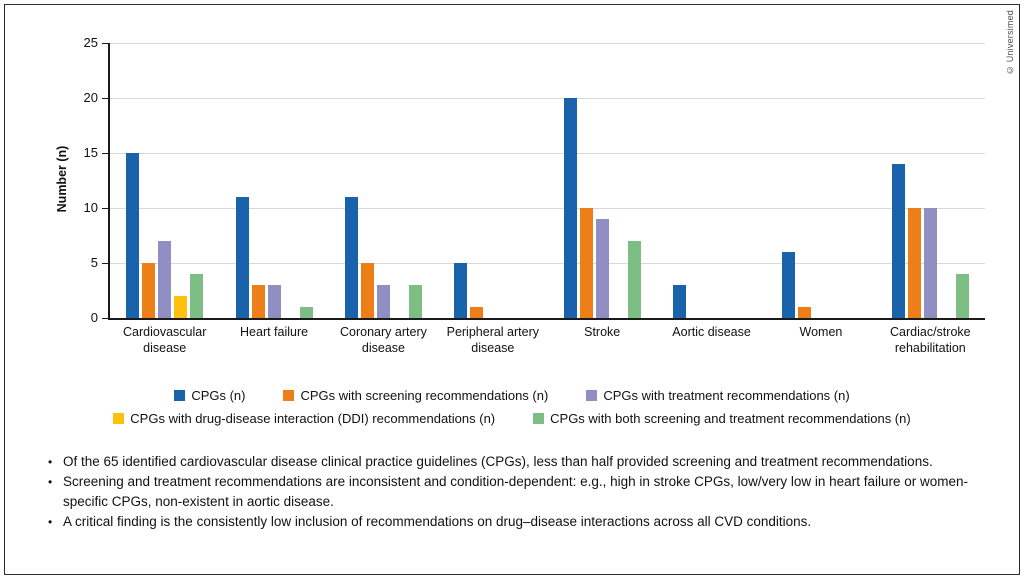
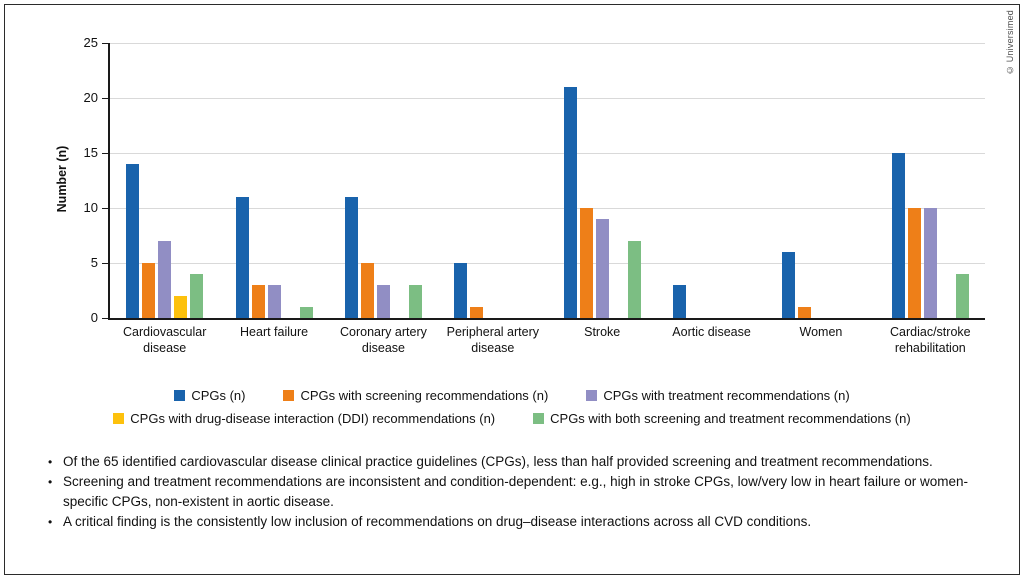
CPGs (n)/Cardiovascular disease: 15 -> 14
CPGs (n)/Stroke: 20 -> 21
CPGs (n)/Cardiac/stroke rehabilitation: 14 -> 15
